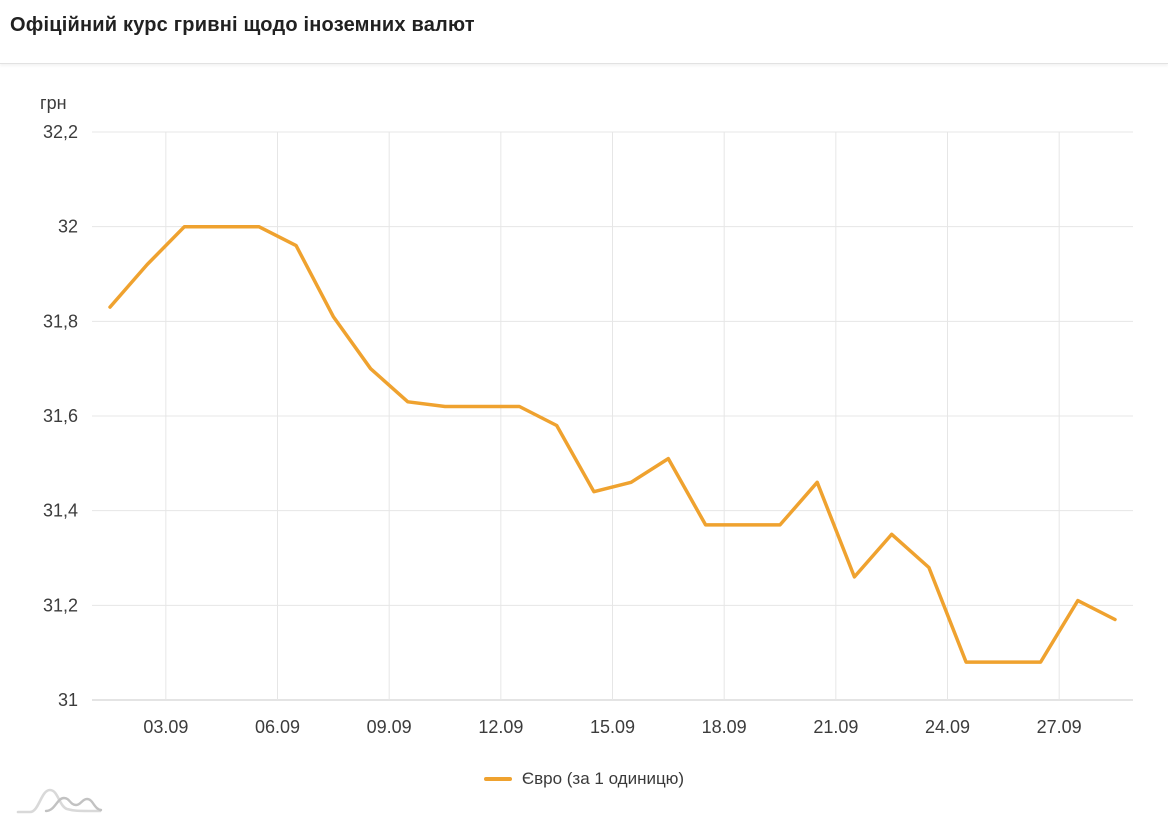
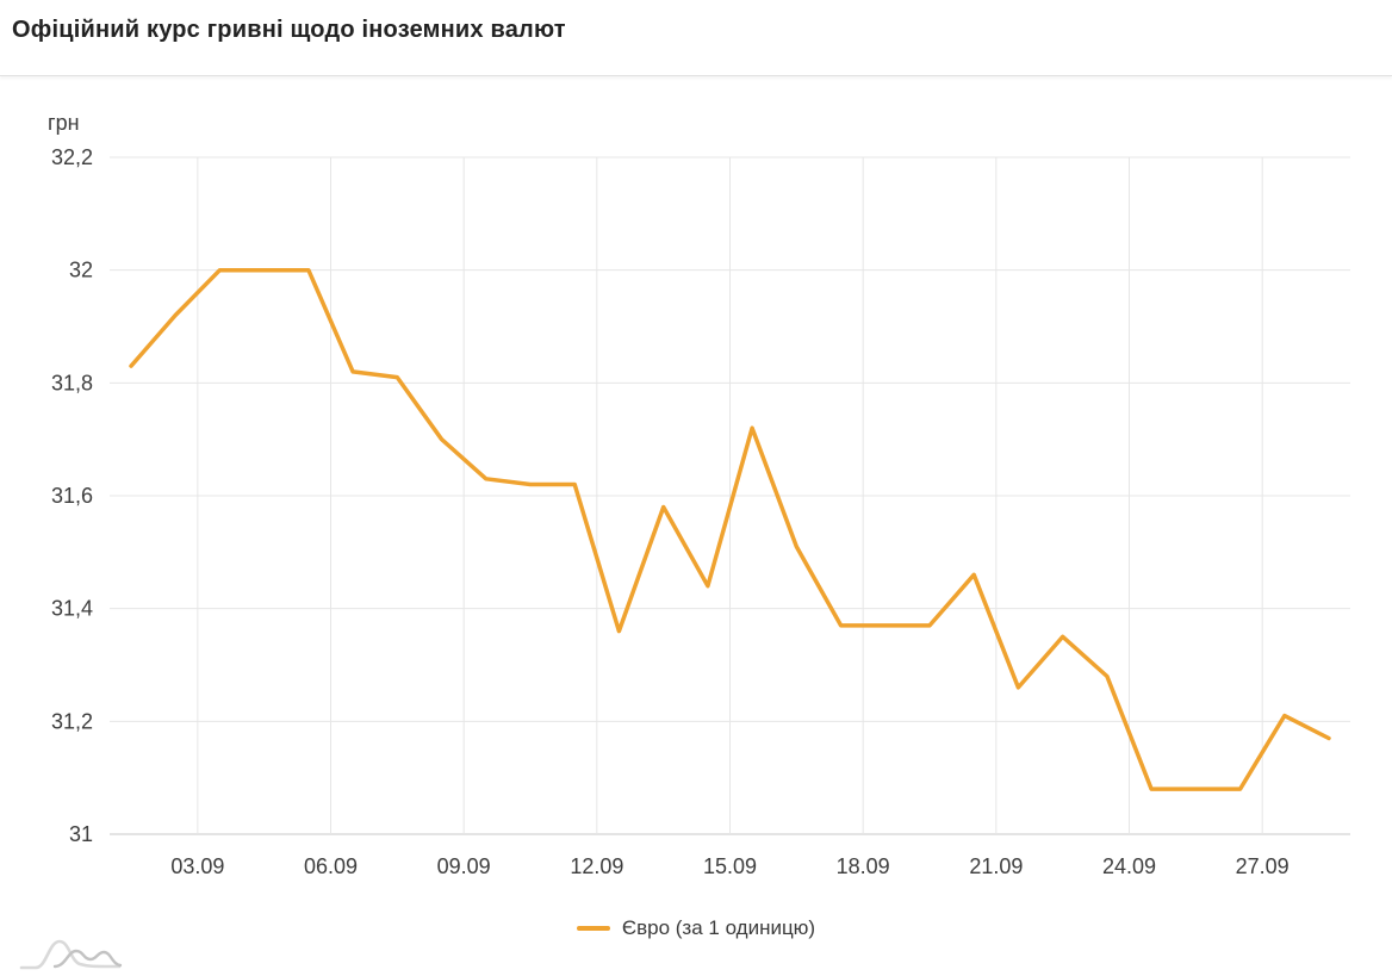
06.09: 31,96 -> 31,82
12.09: 31,62 -> 31,36
15.09: 31,46 -> 31,72
